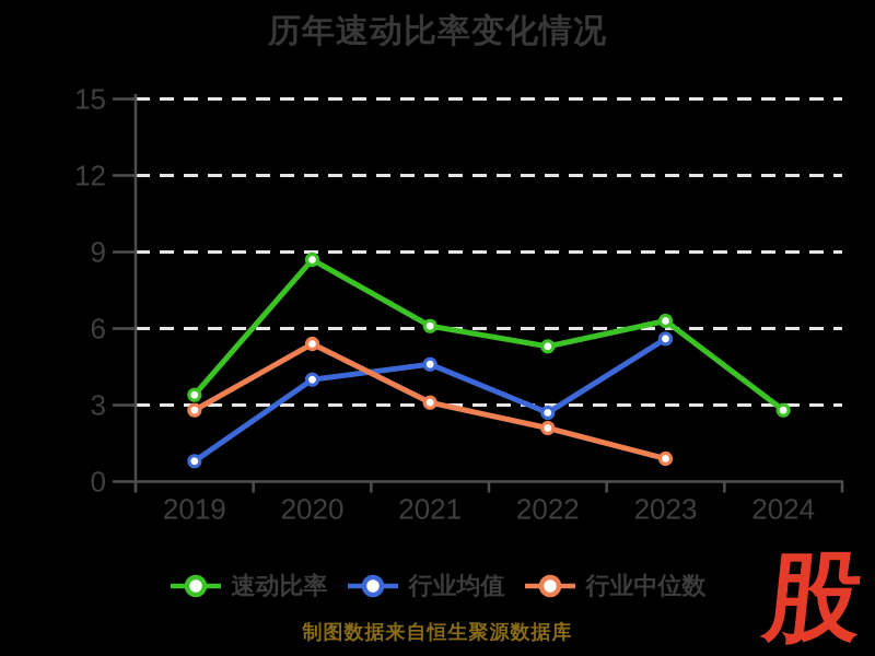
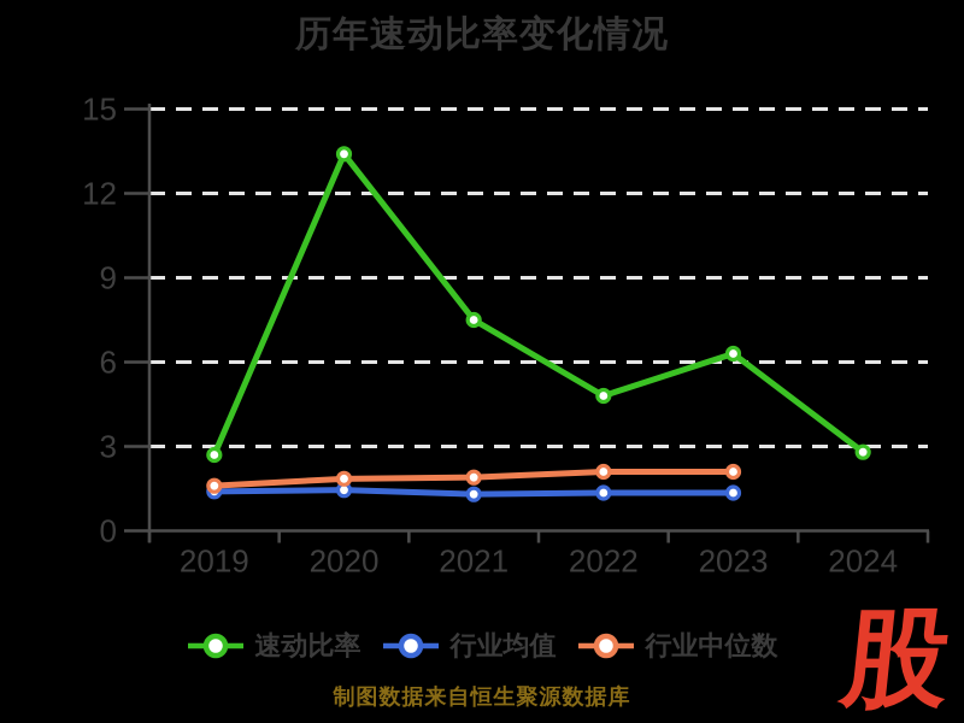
速动比率/2019: 3.4 -> 2.7
行业均值/2019: 0.8 -> 1.4
行业中位数/2019: 2.8 -> 1.6
速动比率/2020: 8.7 -> 13.4
行业均值/2020: 4.0 -> 1.4
行业中位数/2020: 5.4 -> 1.9
速动比率/2021: 6.1 -> 7.5
行业均值/2021: 4.6 -> 1.3
行业中位数/2021: 3.1 -> 1.9
速动比率/2022: 5.3 -> 4.8
行业均值/2022: 2.7 -> 1.4
行业均值/2023: 5.6 -> 1.4
行业中位数/2023: 0.9 -> 2.1
